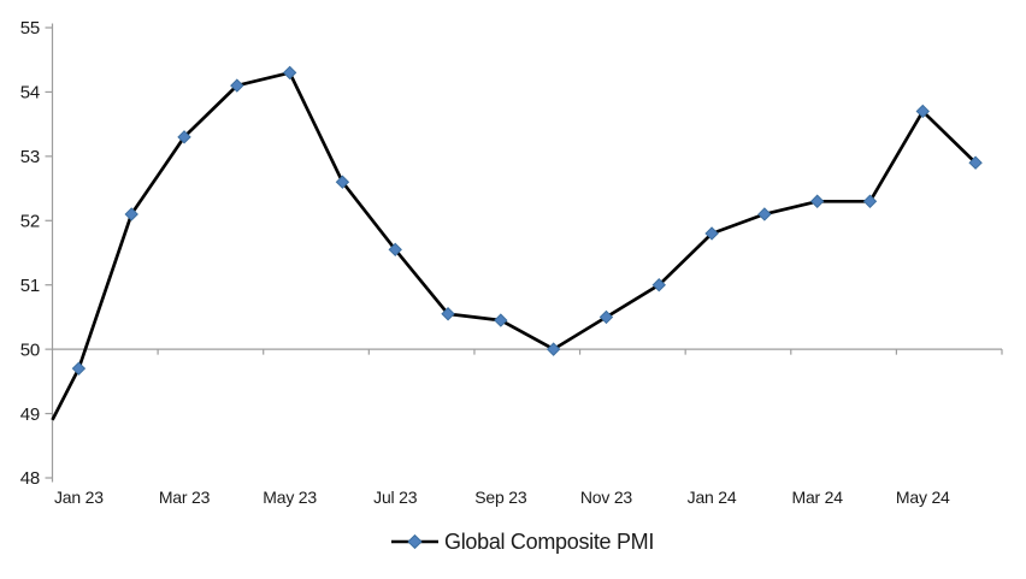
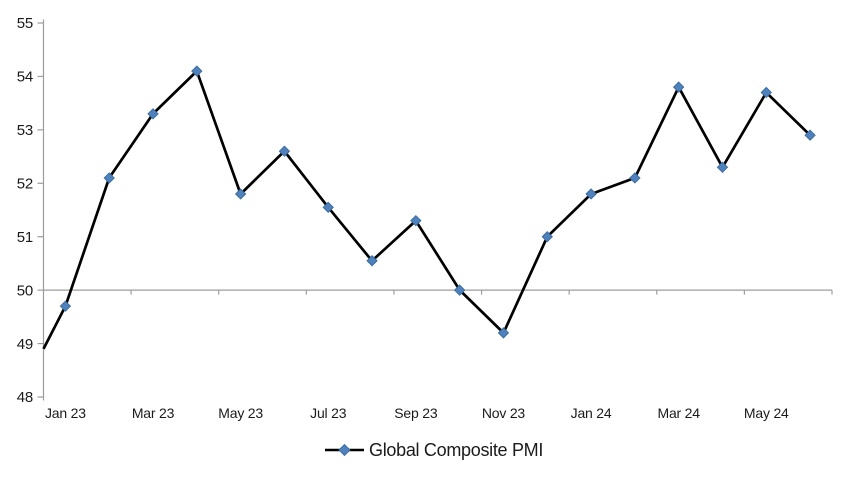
May 23: 54.3 -> 51.8
Sep 23: 50.5 -> 51.3
Nov 23: 50.5 -> 49.2
Mar 24: 52.3 -> 53.8
